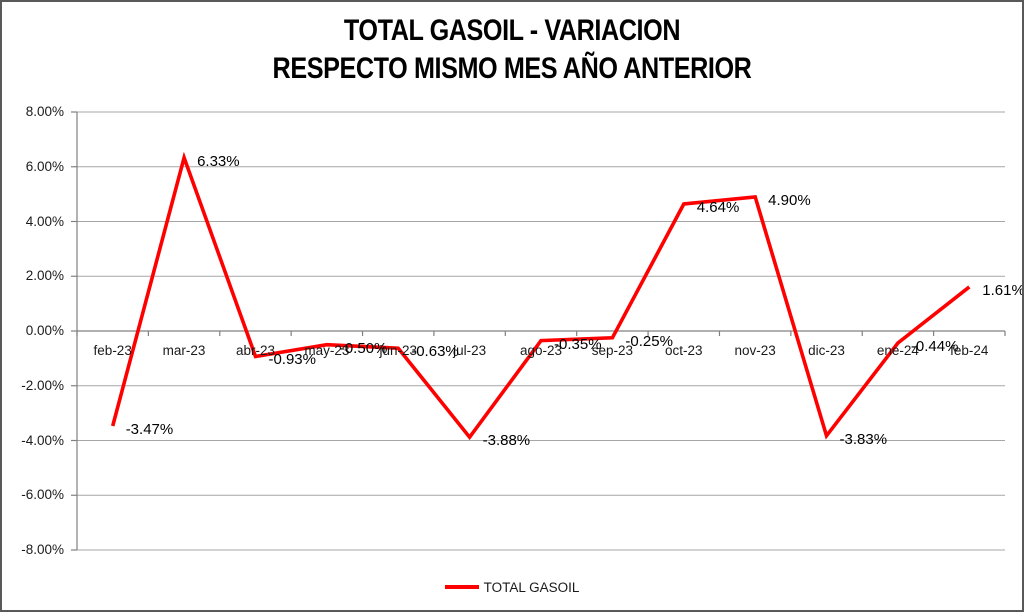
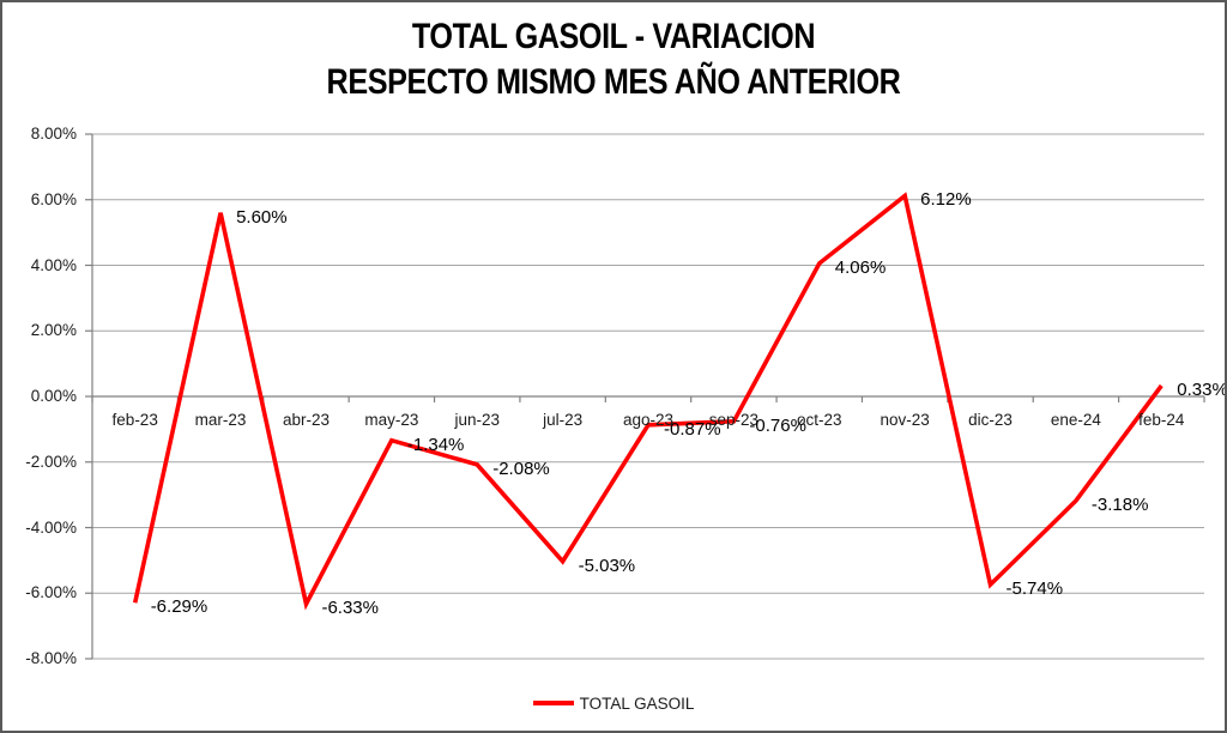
feb-23: -3.47% -> -6.29%
mar-23: 6.33% -> 5.60%
abr-23: -0.93% -> -6.33%
may-23: -0.50% -> -1.34%
jun-23: -0.63% -> -2.08%
jul-23: -3.88% -> -5.03%
ago-23: -0.35% -> -0.87%
sep-23: -0.25% -> -0.76%
oct-23: 4.64% -> 4.06%
nov-23: 4.90% -> 6.12%
dic-23: -3.83% -> -5.74%
ene-24: -0.44% -> -3.18%
feb-24: 1.61% -> 0.33%
